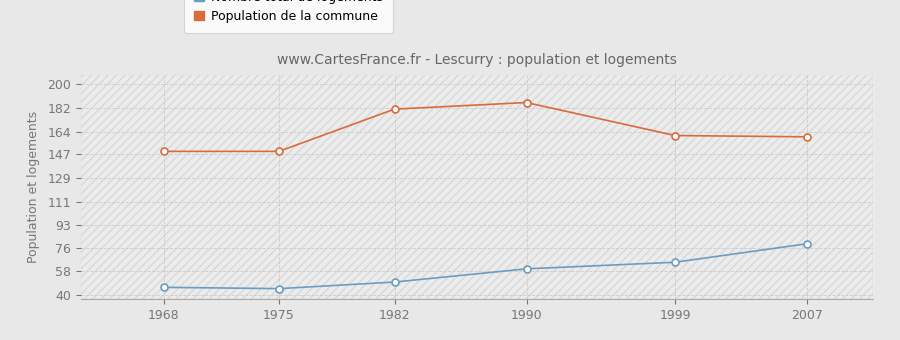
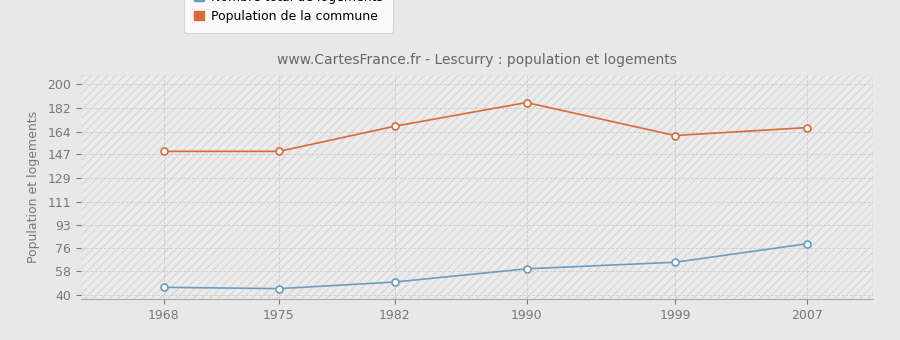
Population de la commune/1982: 181 -> 168
Population de la commune/2007: 160 -> 167
